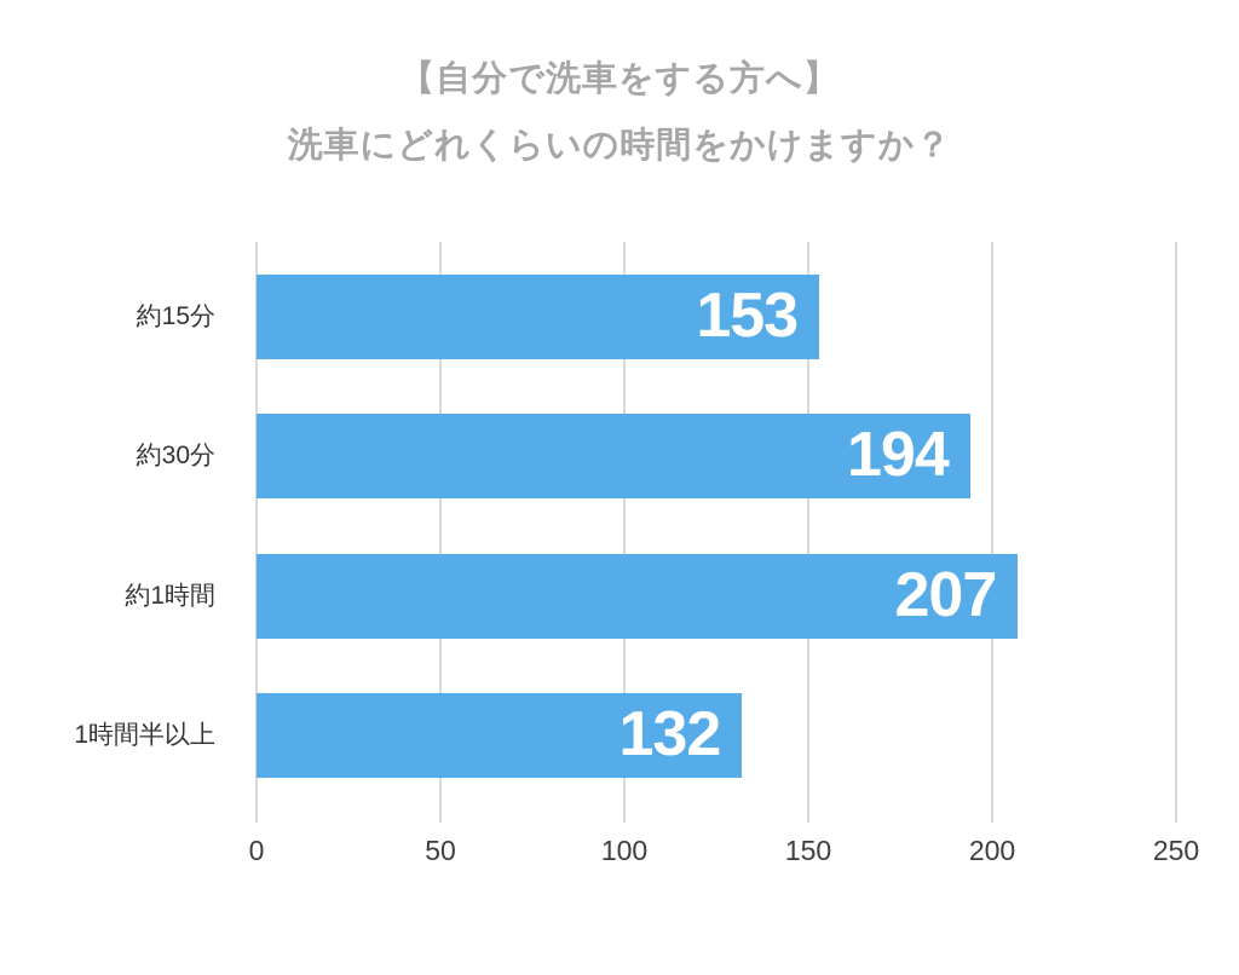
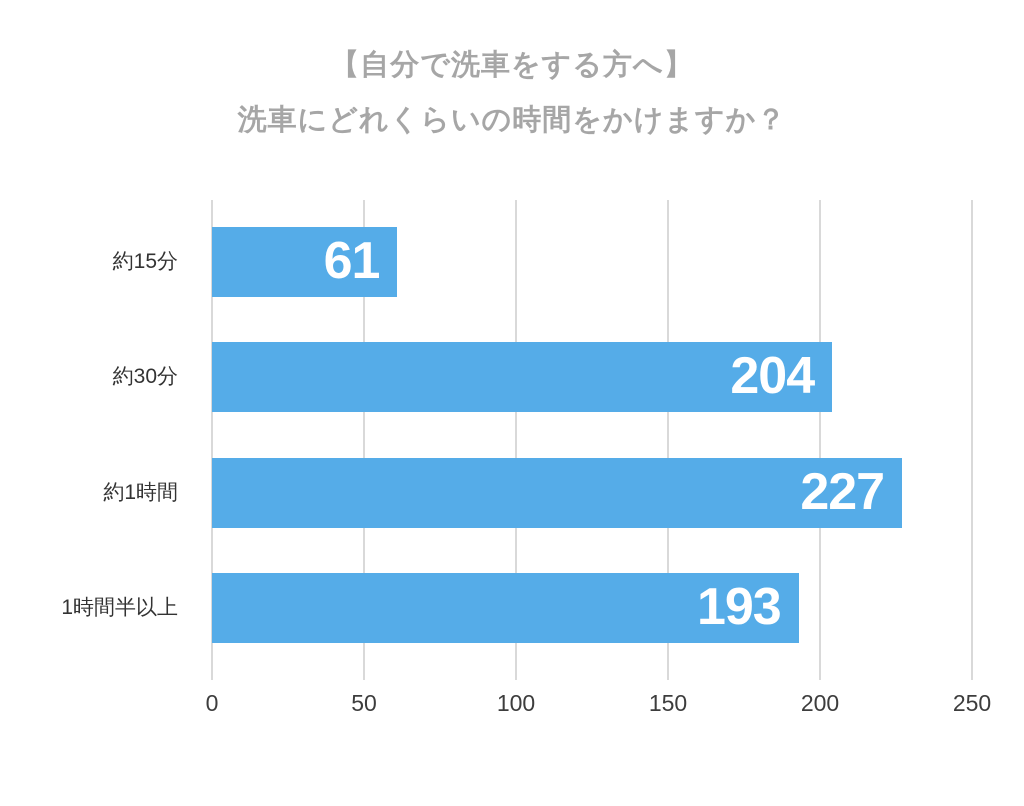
約15分: 153 -> 61
約30分: 194 -> 204
約1時間: 207 -> 227
1時間半以上: 132 -> 193
